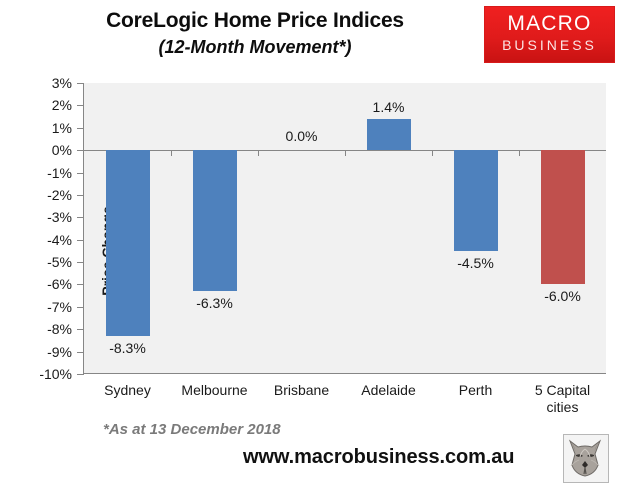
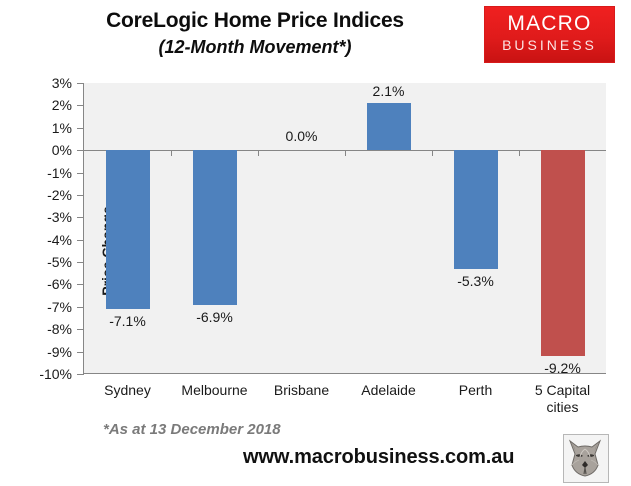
Sydney: -8.3% -> -7.1%
Melbourne: -6.3% -> -6.9%
Adelaide: 1.4% -> 2.1%
Perth: -4.5% -> -5.3%
5 Capital cities: -6.0% -> -9.2%
